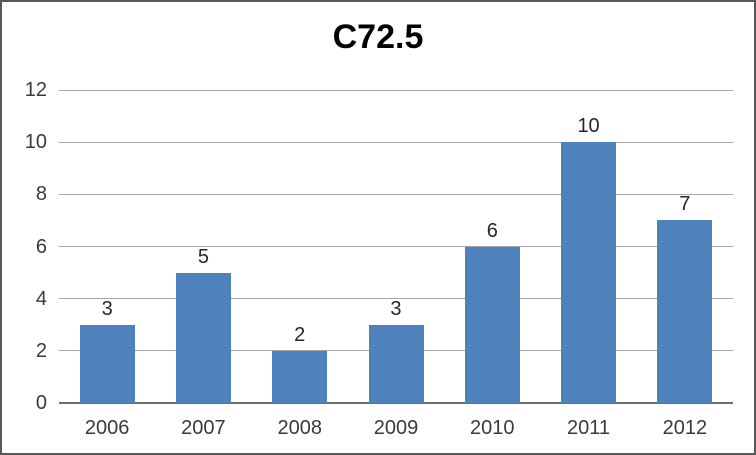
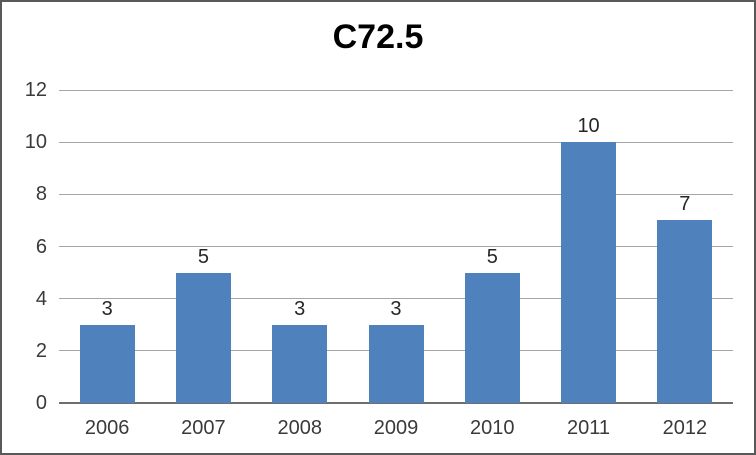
2008: 2 -> 3
2010: 6 -> 5
